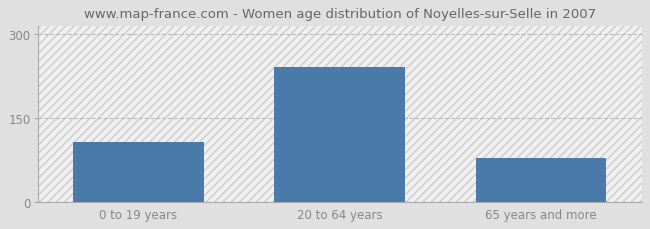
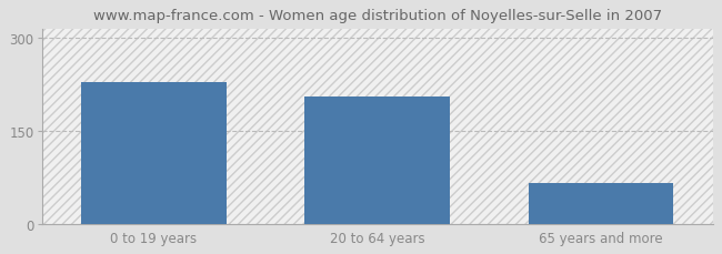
0 to 19 years: 107 -> 228
20 to 64 years: 242 -> 206
65 years and more: 79 -> 66
